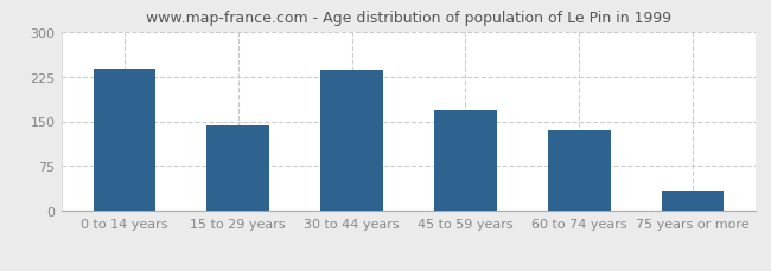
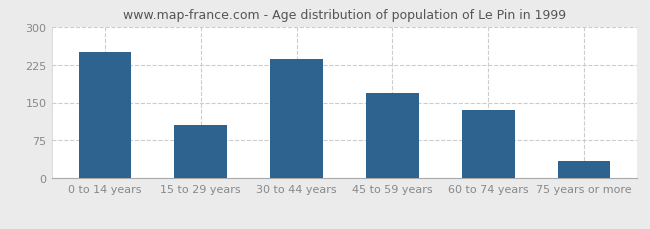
0 to 14 years: 237 -> 250
15 to 29 years: 143 -> 106
